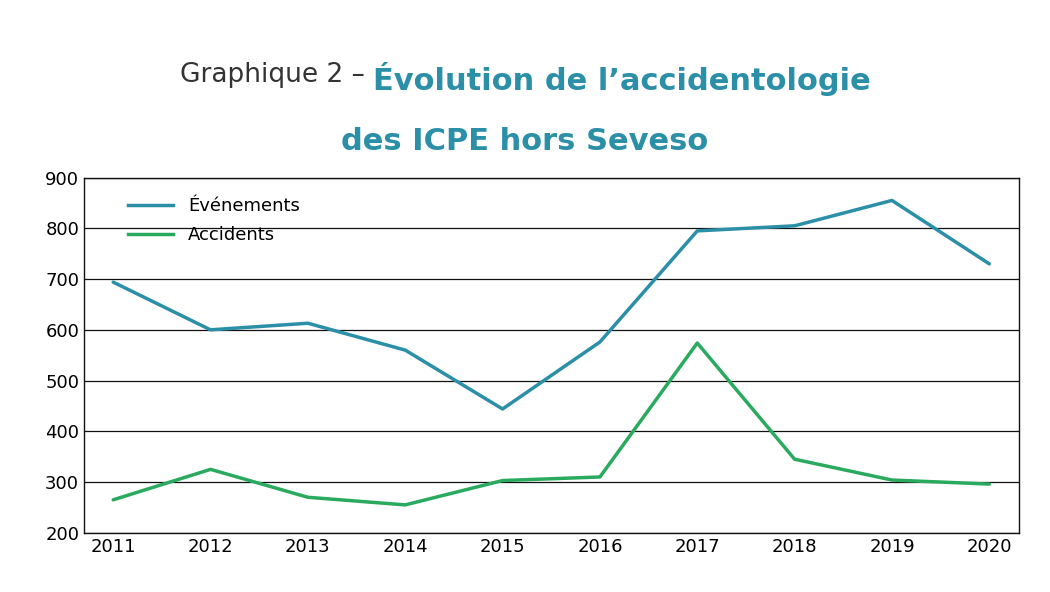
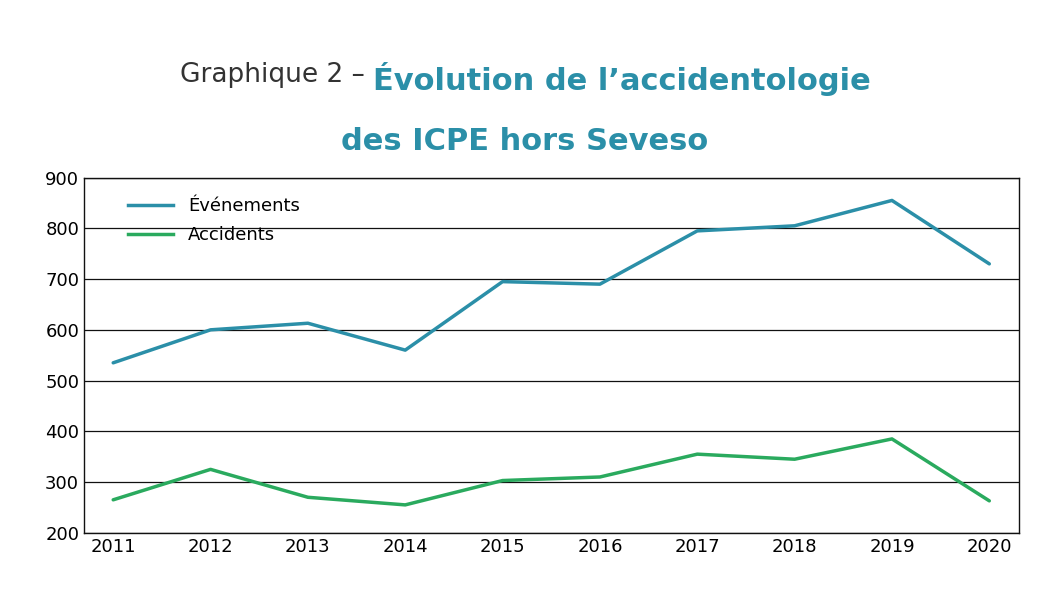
Événements/2011: 694 -> 535
Événements/2015: 444 -> 695
Événements/2016: 576 -> 690
Accidents/2017: 574 -> 355
Accidents/2019: 304 -> 385
Accidents/2020: 296 -> 263
